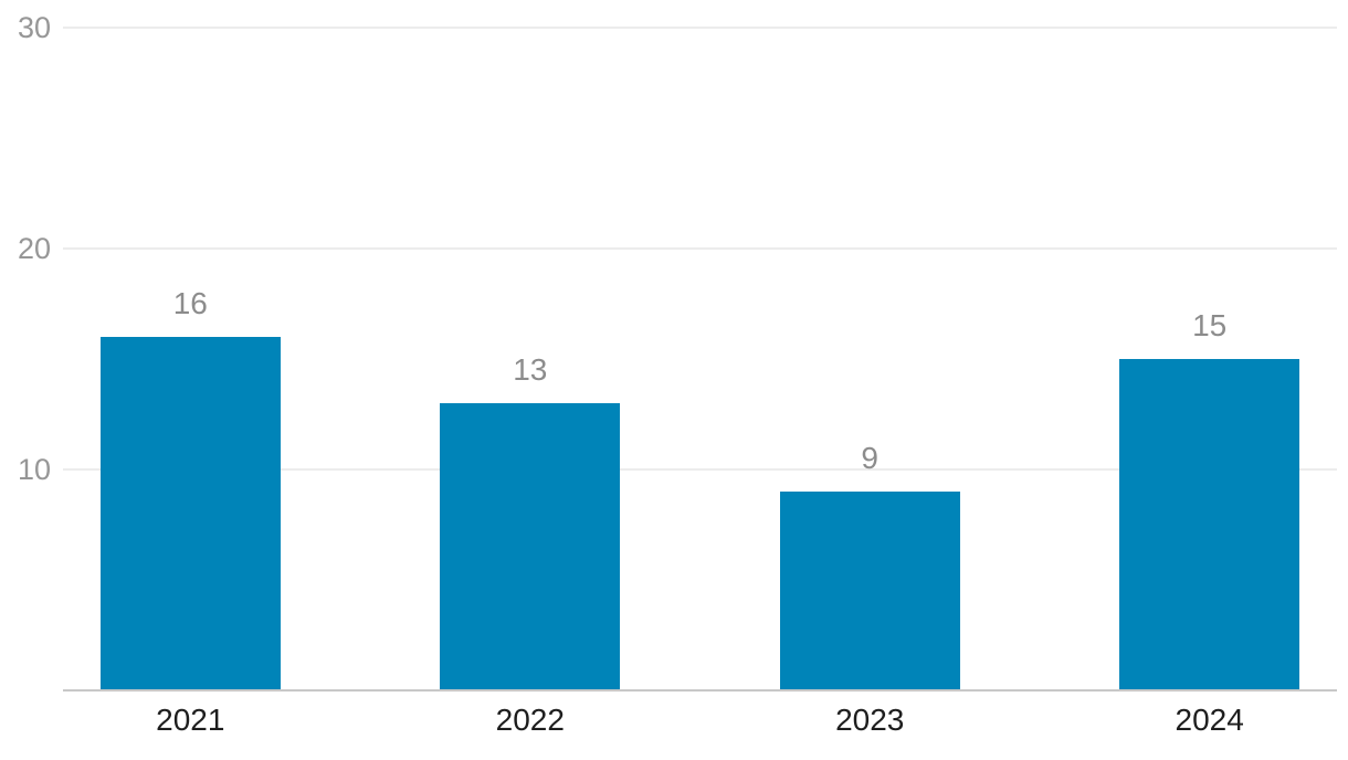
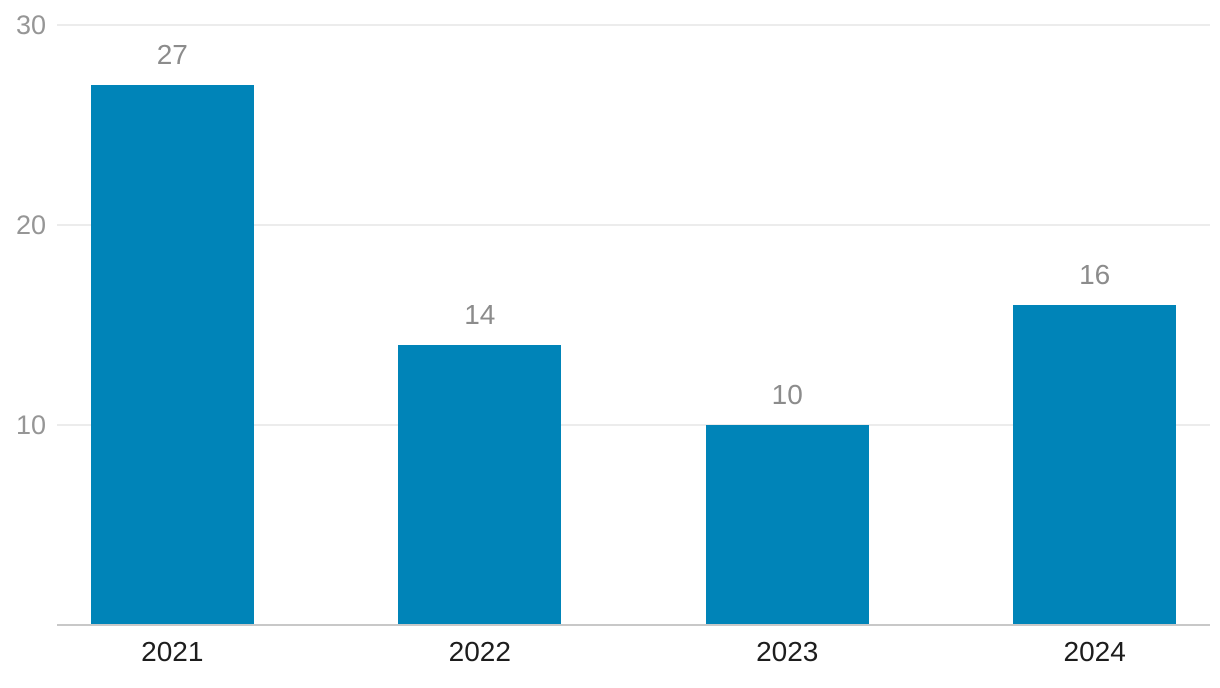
2021: 16 -> 27
2022: 13 -> 14
2023: 9 -> 10
2024: 15 -> 16
